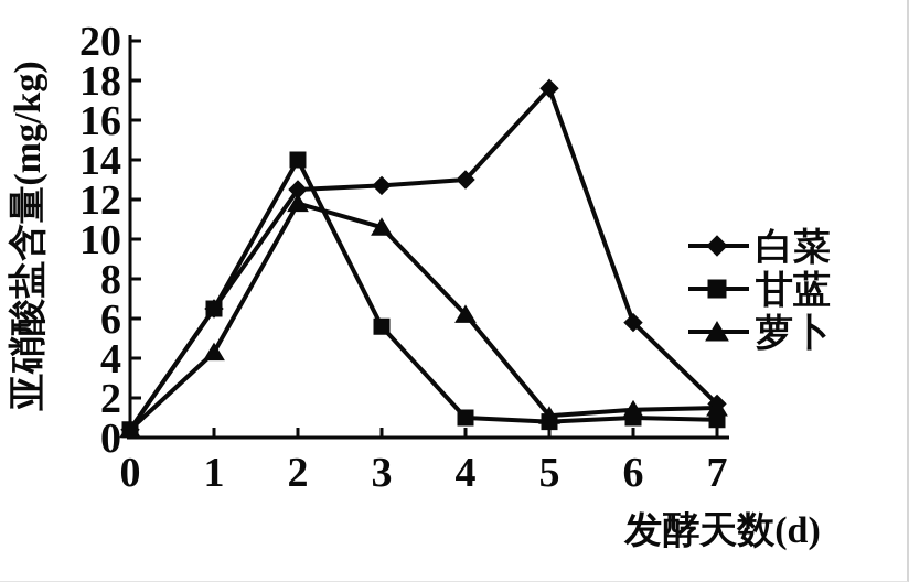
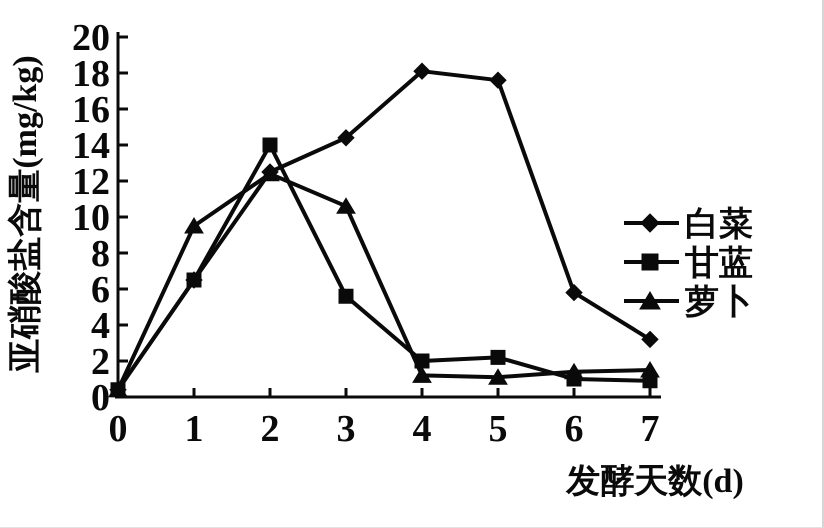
萝卜/1: 4.3 -> 9.5
萝卜/2: 11.8 -> 12.4
白菜/3: 12.7 -> 14.4
白菜/4: 13.0 -> 18.1
甘蓝/4: 1.0 -> 2.0
萝卜/4: 6.2 -> 1.2
甘蓝/5: 0.8 -> 2.2
白菜/7: 1.7 -> 3.2
